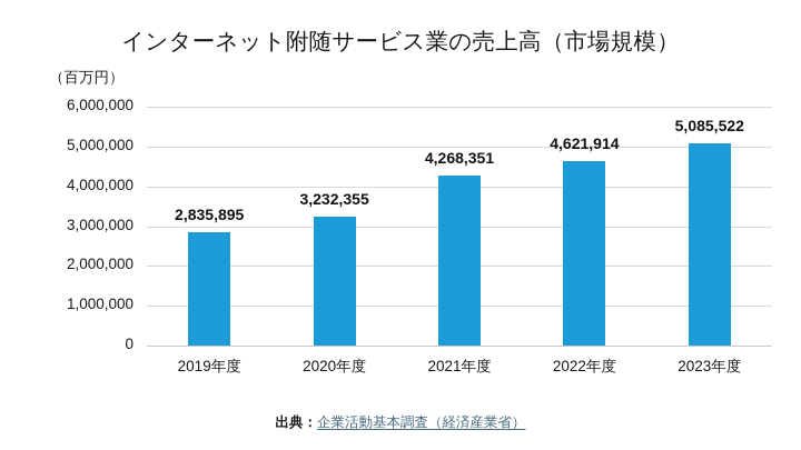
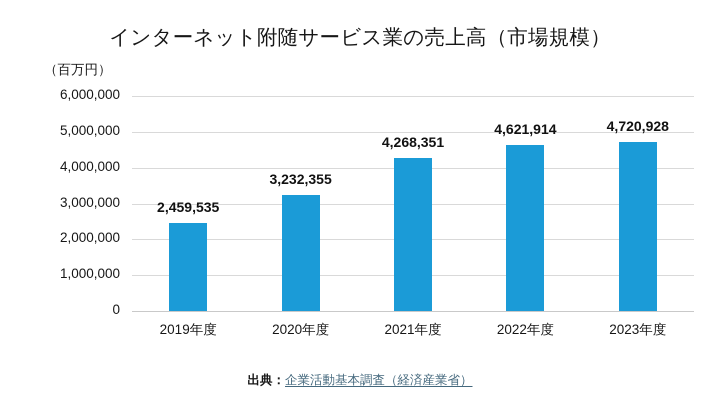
2019年度: 2,835,895 -> 2,459,535
2023年度: 5,085,522 -> 4,720,928
